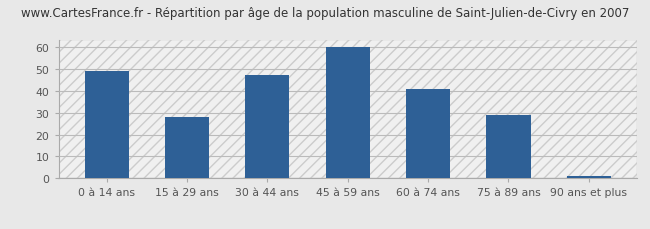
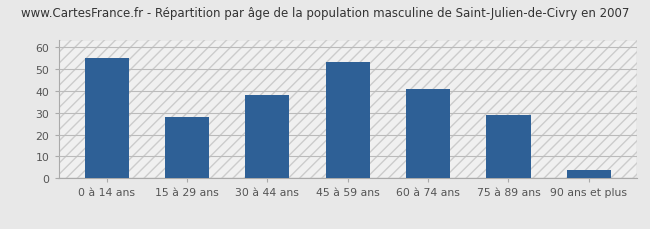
0 à 14 ans: 49 -> 55
30 à 44 ans: 47 -> 38
45 à 59 ans: 60 -> 53
90 ans et plus: 1 -> 4
